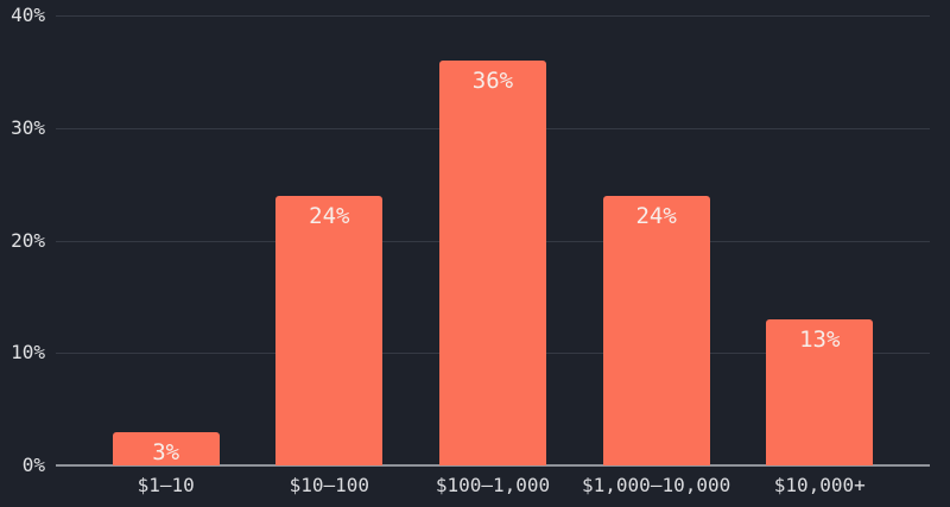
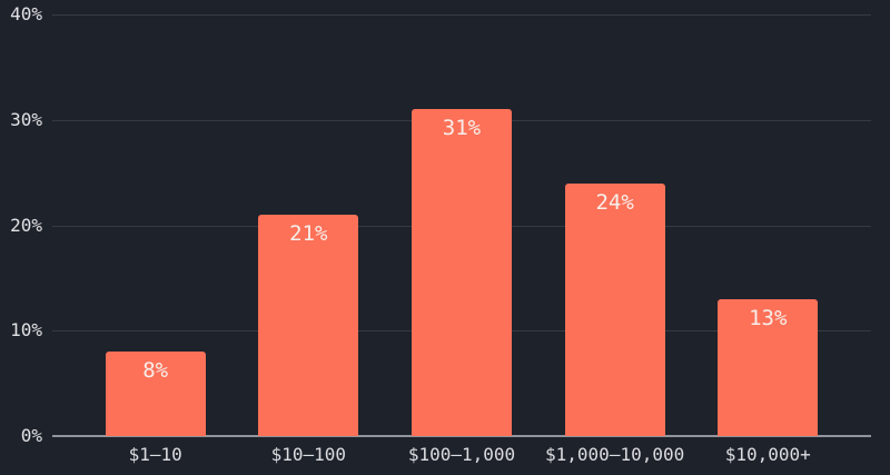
$1–10: 3% -> 8%
$10–100: 24% -> 21%
$100–1,000: 36% -> 31%
